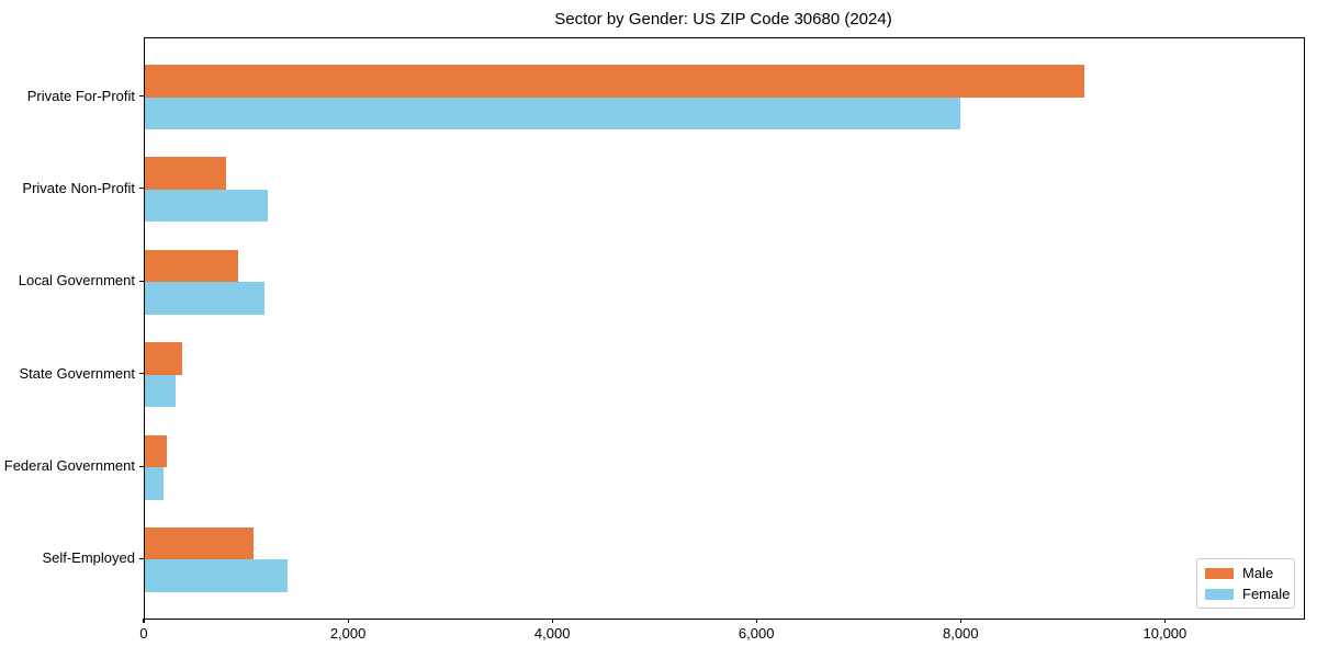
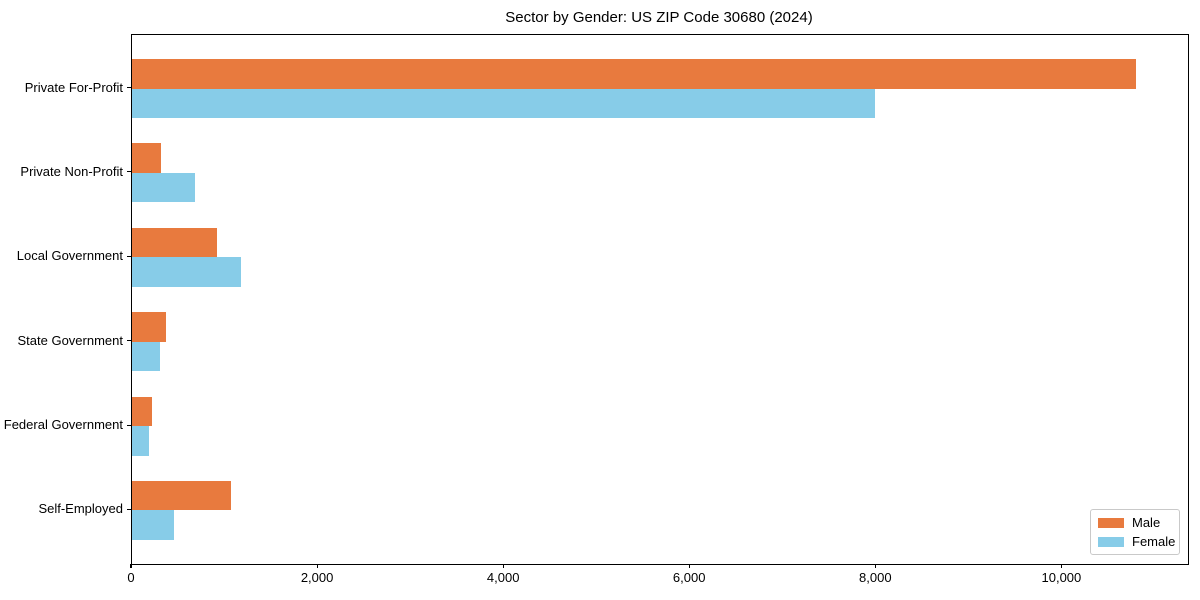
Male/Private For-Profit: 9200 -> 10800
Male/Private Non-Profit: 800 -> 300
Female/Private Non-Profit: 1200 -> 700
Female/Self-Employed: 1400 -> 400
